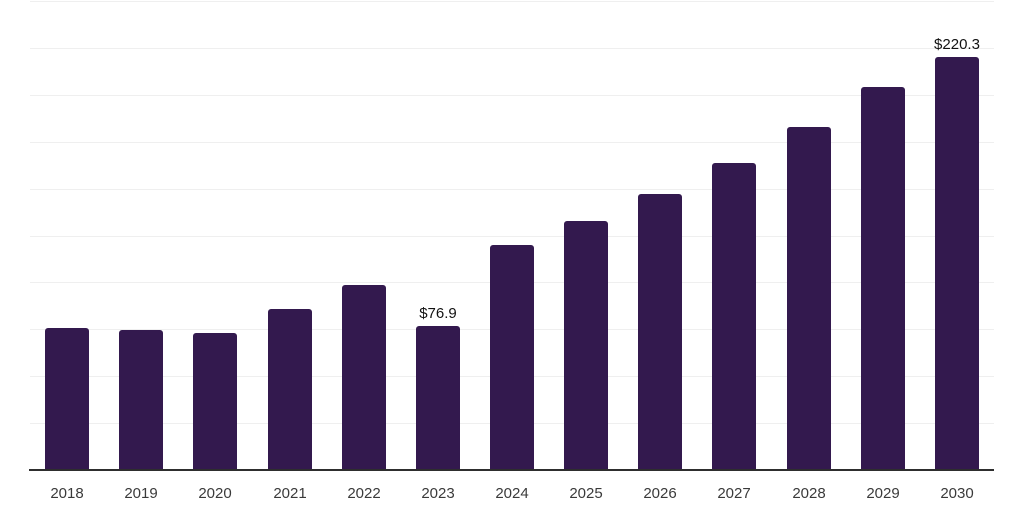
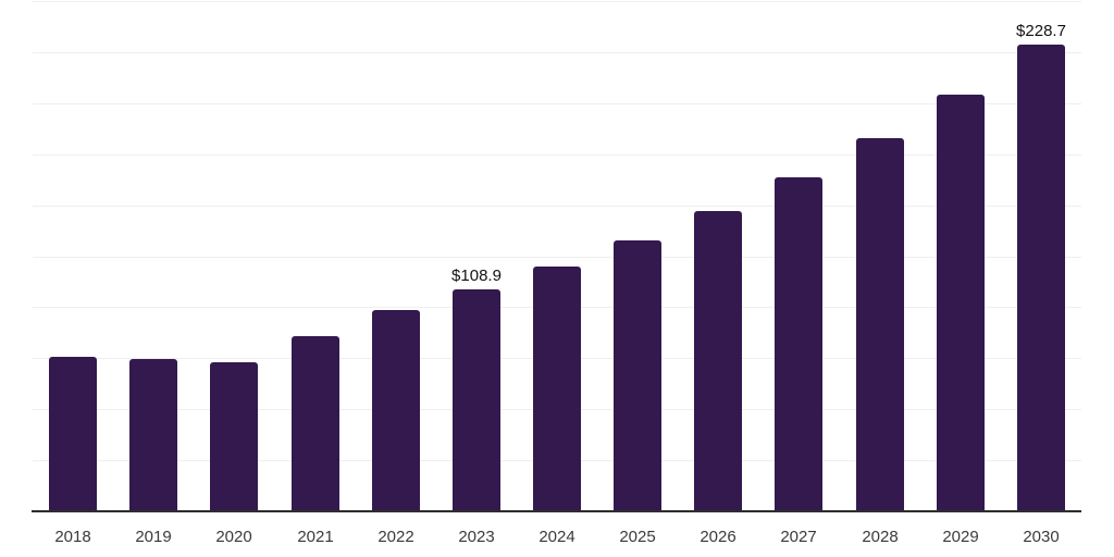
2023: $76.9 -> $108.9
2030: $220.3 -> $228.7
